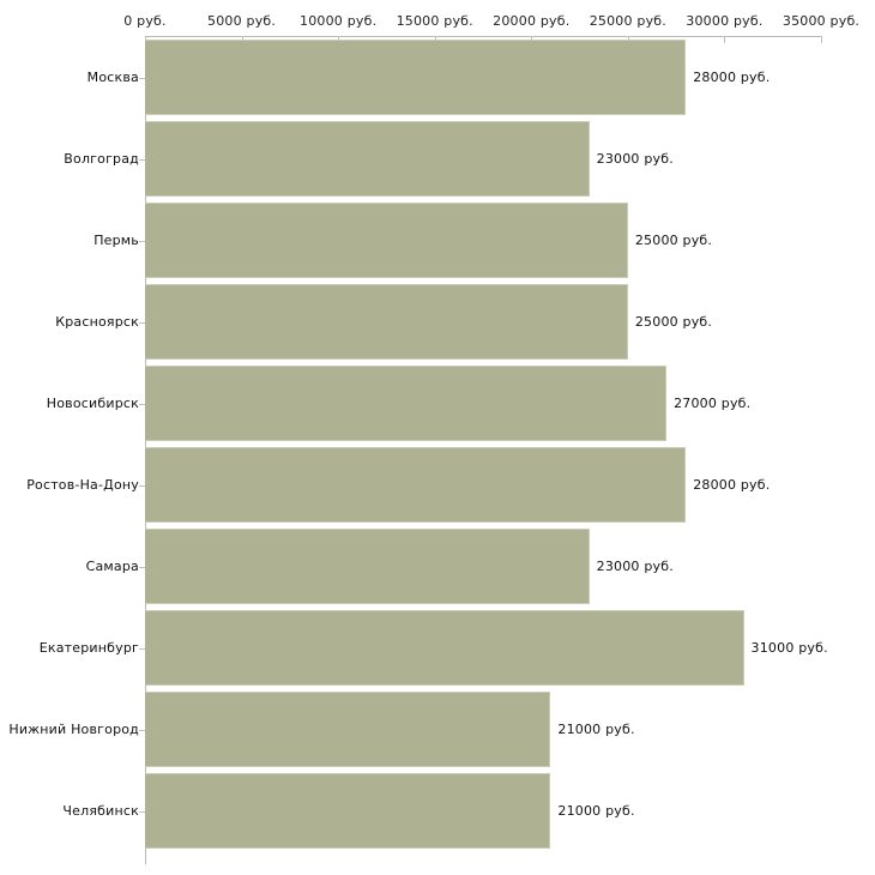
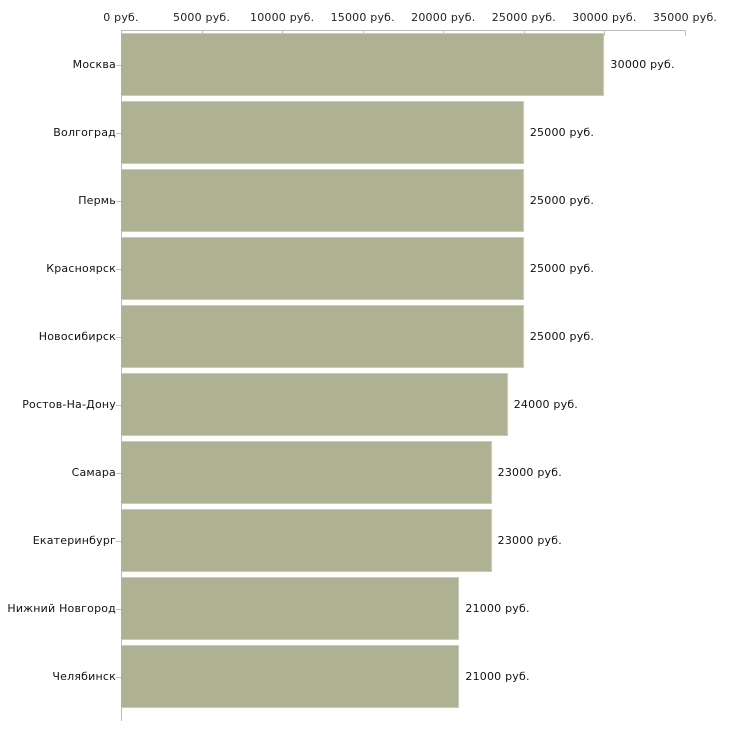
Москва: 28000 -> 30000
Волгоград: 23000 -> 25000
Новосибирск: 27000 -> 25000
Ростов-На-Дону: 28000 -> 24000
Екатеринбург: 31000 -> 23000
